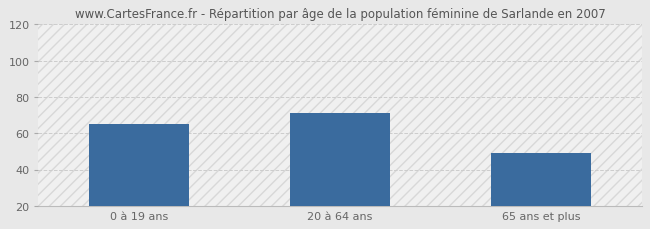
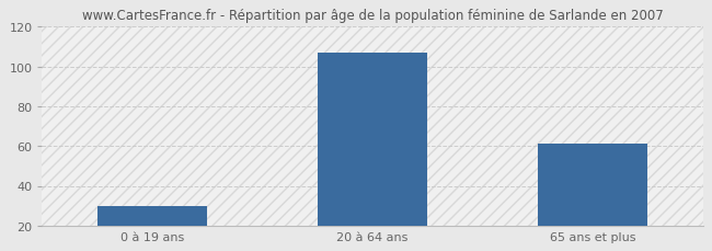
0 à 19 ans: 65 -> 30
20 à 64 ans: 71 -> 107
65 ans et plus: 49 -> 61
